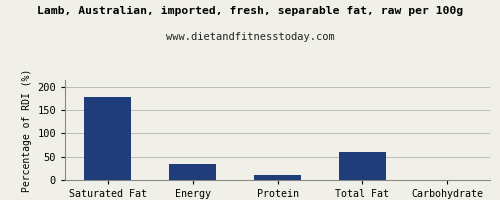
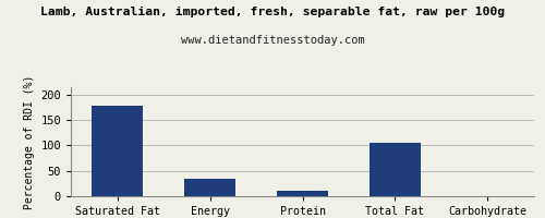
Total Fat: 60 -> 106
